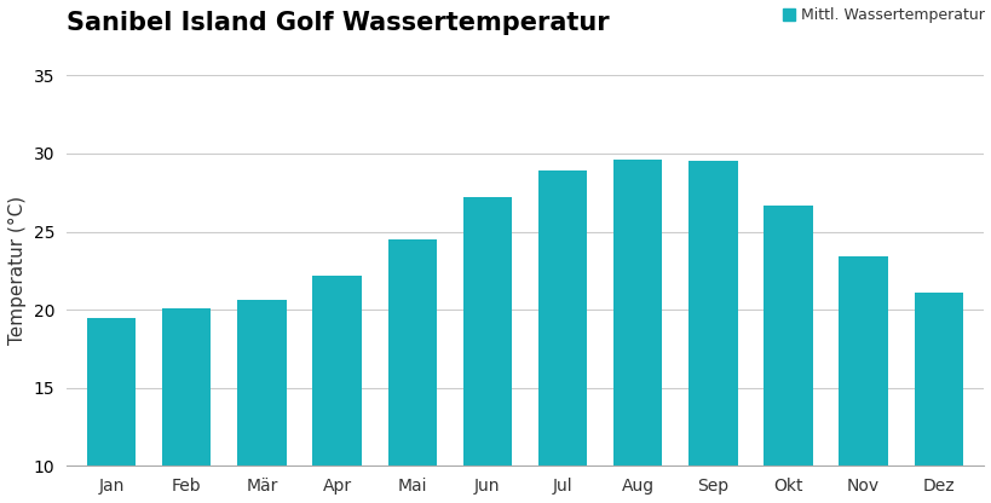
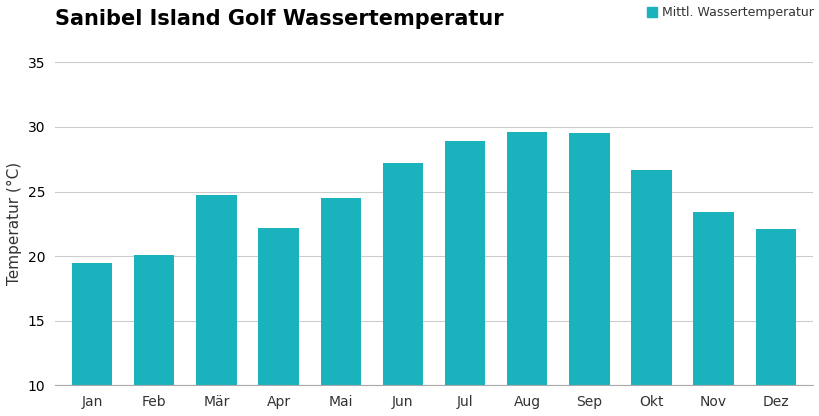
Mär: 20.6 -> 24.7
Dez: 21.1 -> 22.1
